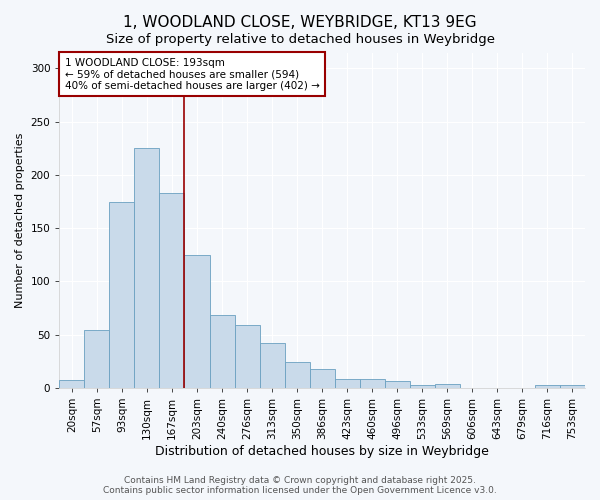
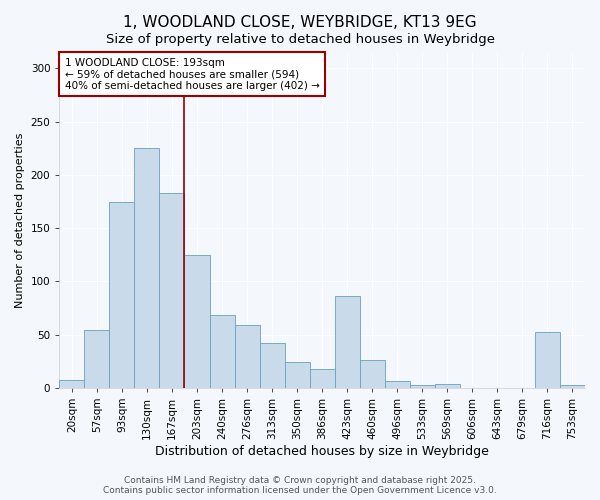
423sqm: 8 -> 86
460sqm: 8 -> 26
716sqm: 3 -> 52
